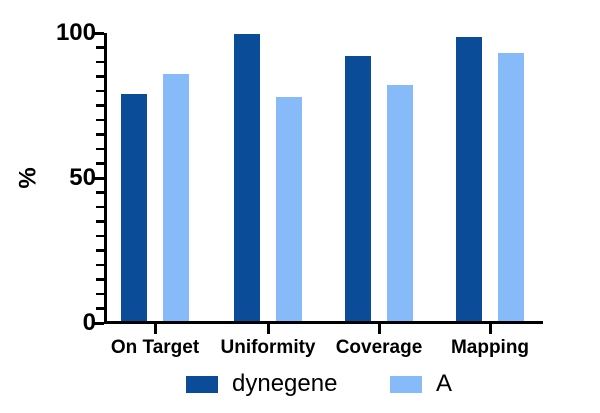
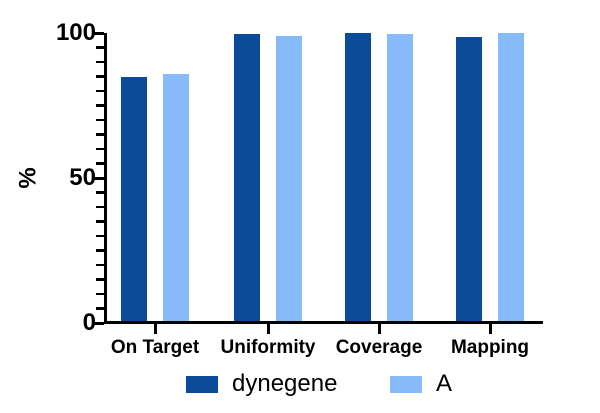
dynegene/On Target: 79 -> 85
A/Uniformity: 78 -> 99
dynegene/Coverage: 92 -> 100
A/Coverage: 82 -> 100
A/Mapping: 93 -> 100
